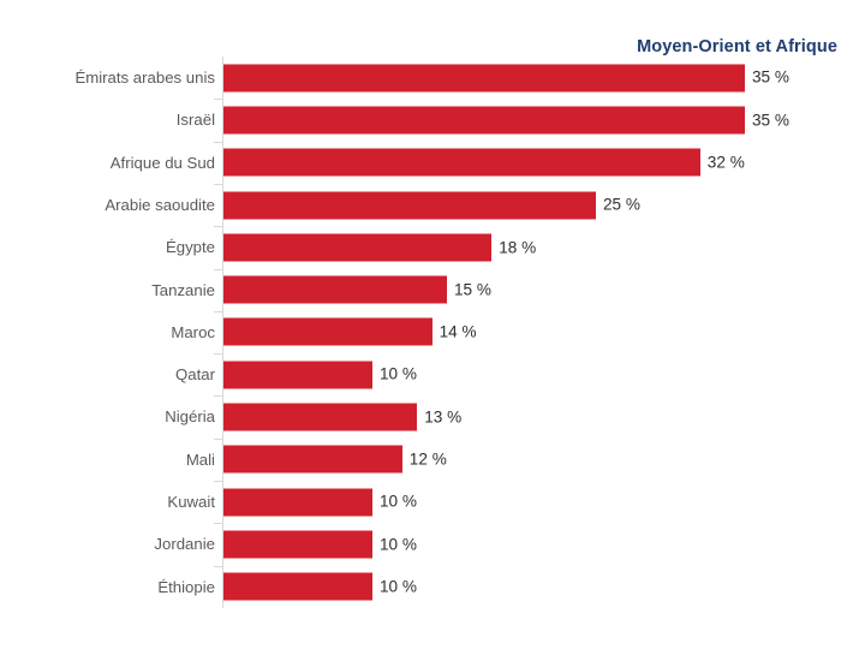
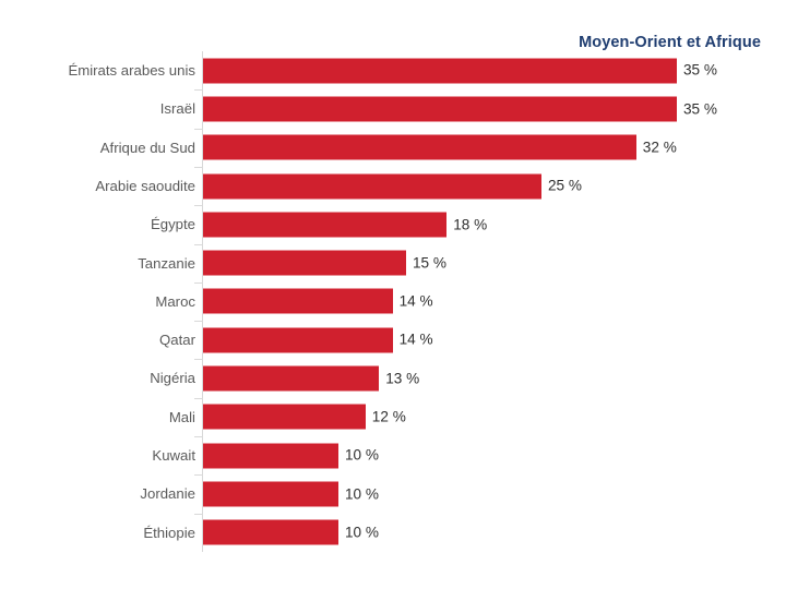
Qatar: 10 -> 14
